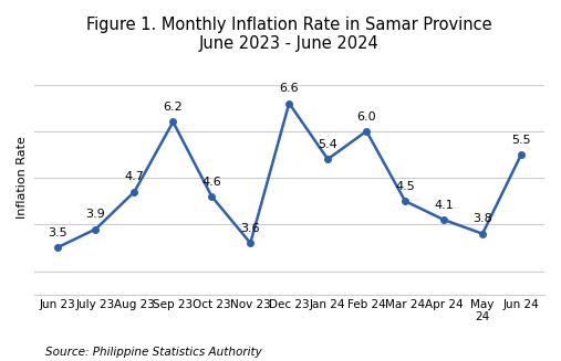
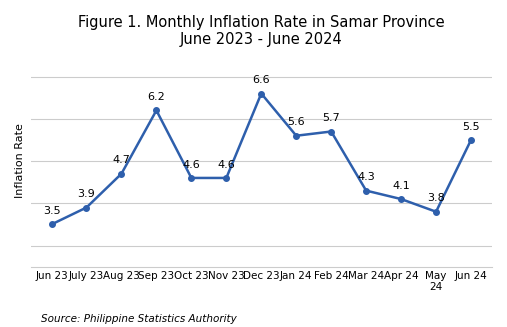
Nov 23: 3.6 -> 4.6
Jan 24: 5.4 -> 5.6
Feb 24: 6.0 -> 5.7
Mar 24: 4.5 -> 4.3
